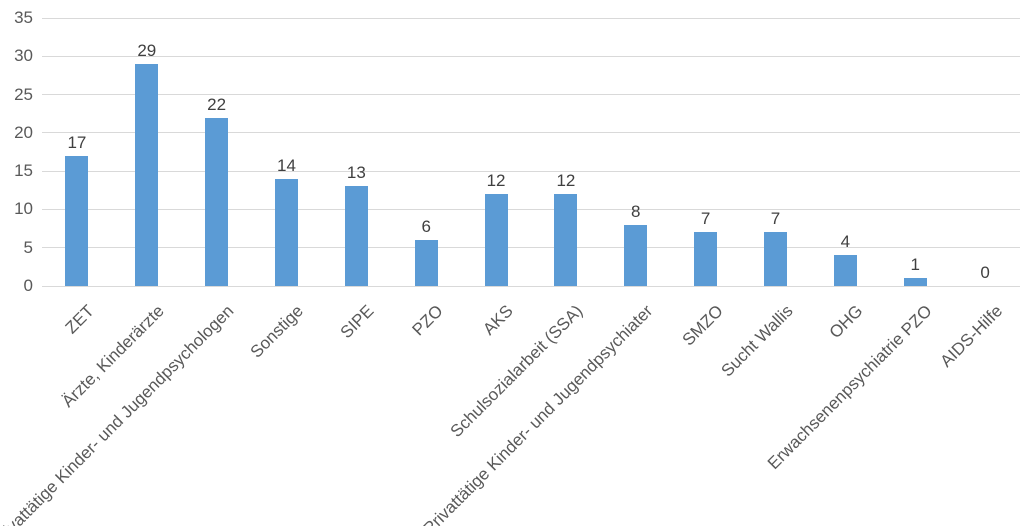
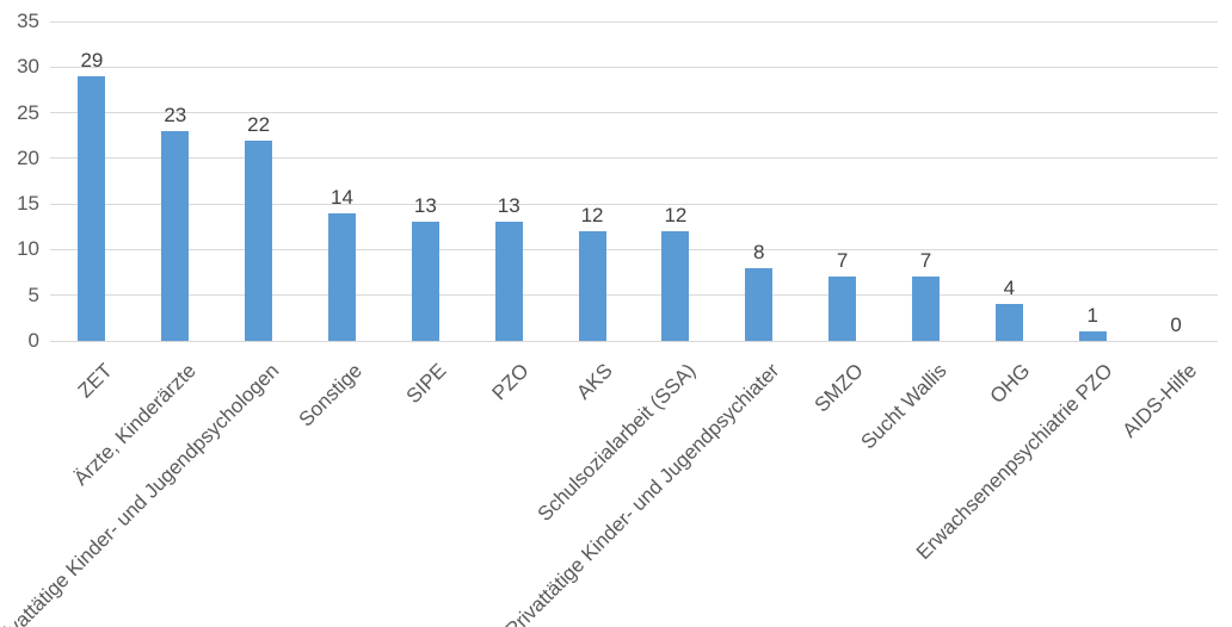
ZET: 17 -> 29
Ärzte, Kinderärzte: 29 -> 23
PZO: 6 -> 13
